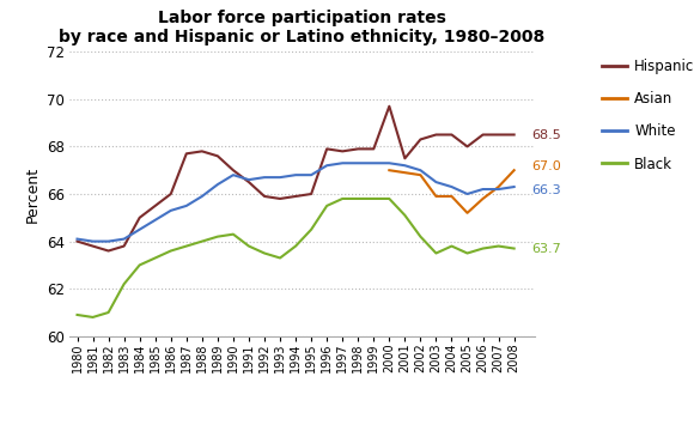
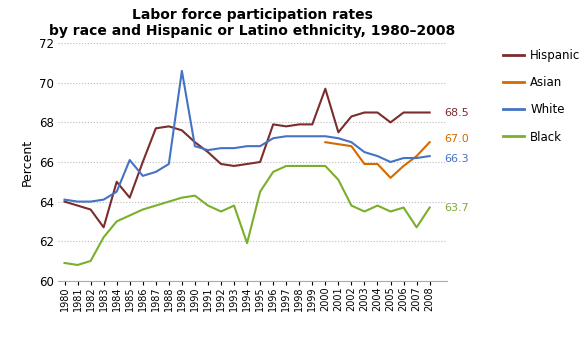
Hispanic/1983: 63.8 -> 62.7
Hispanic/1985: 65.5 -> 64.2
White/1985: 64.9 -> 66.1
White/1989: 66.4 -> 70.6
Black/1993: 63.3 -> 63.8
Black/1994: 63.8 -> 61.9
Black/2002: 64.2 -> 63.8
Black/2007: 63.8 -> 62.7
